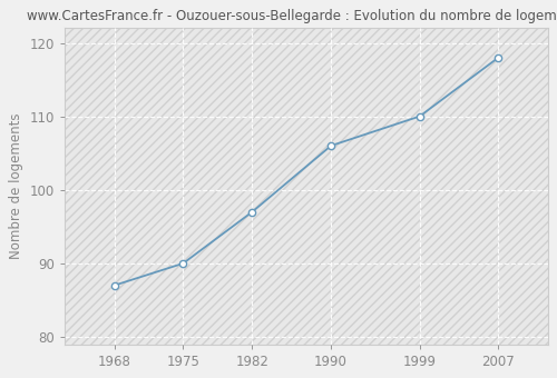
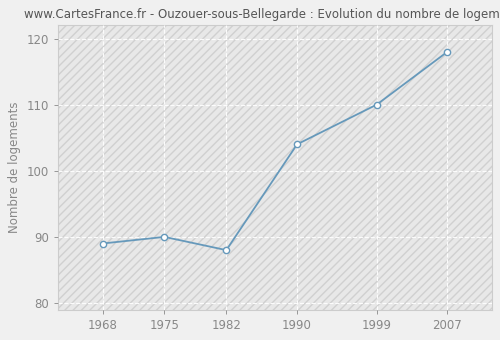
1968: 87 -> 89
1982: 97 -> 88
1990: 106 -> 104
